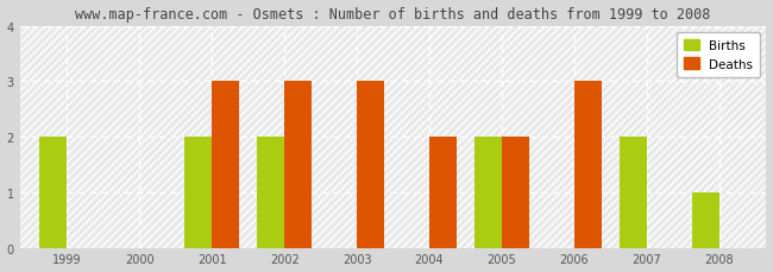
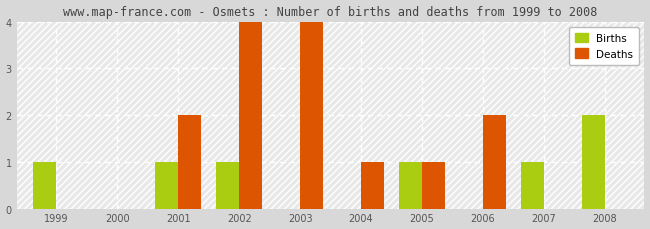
Births/1999: 2 -> 1
Births/2001: 2 -> 1
Deaths/2001: 3 -> 2
Births/2002: 2 -> 1
Deaths/2002: 3 -> 4
Deaths/2003: 3 -> 4
Deaths/2004: 2 -> 1
Births/2005: 2 -> 1
Deaths/2005: 2 -> 1
Deaths/2006: 3 -> 2
Births/2007: 2 -> 1
Births/2008: 1 -> 2
